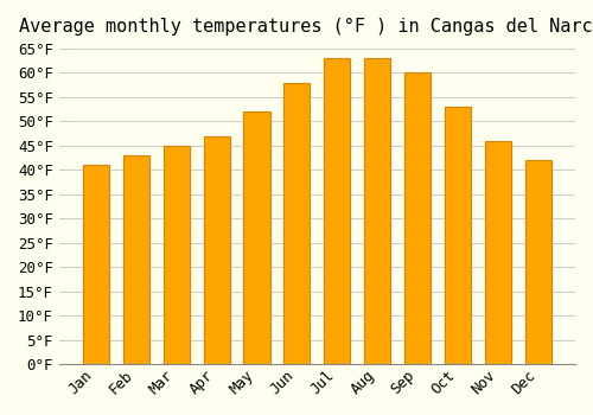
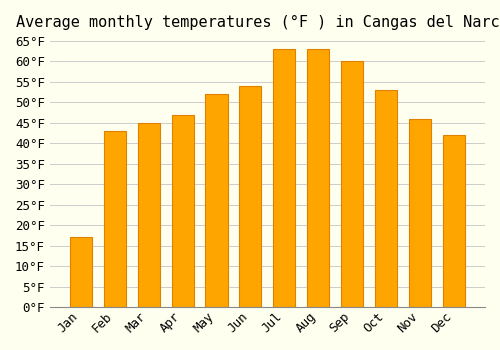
Jan: 41°F -> 17°F
Jun: 58°F -> 54°F
